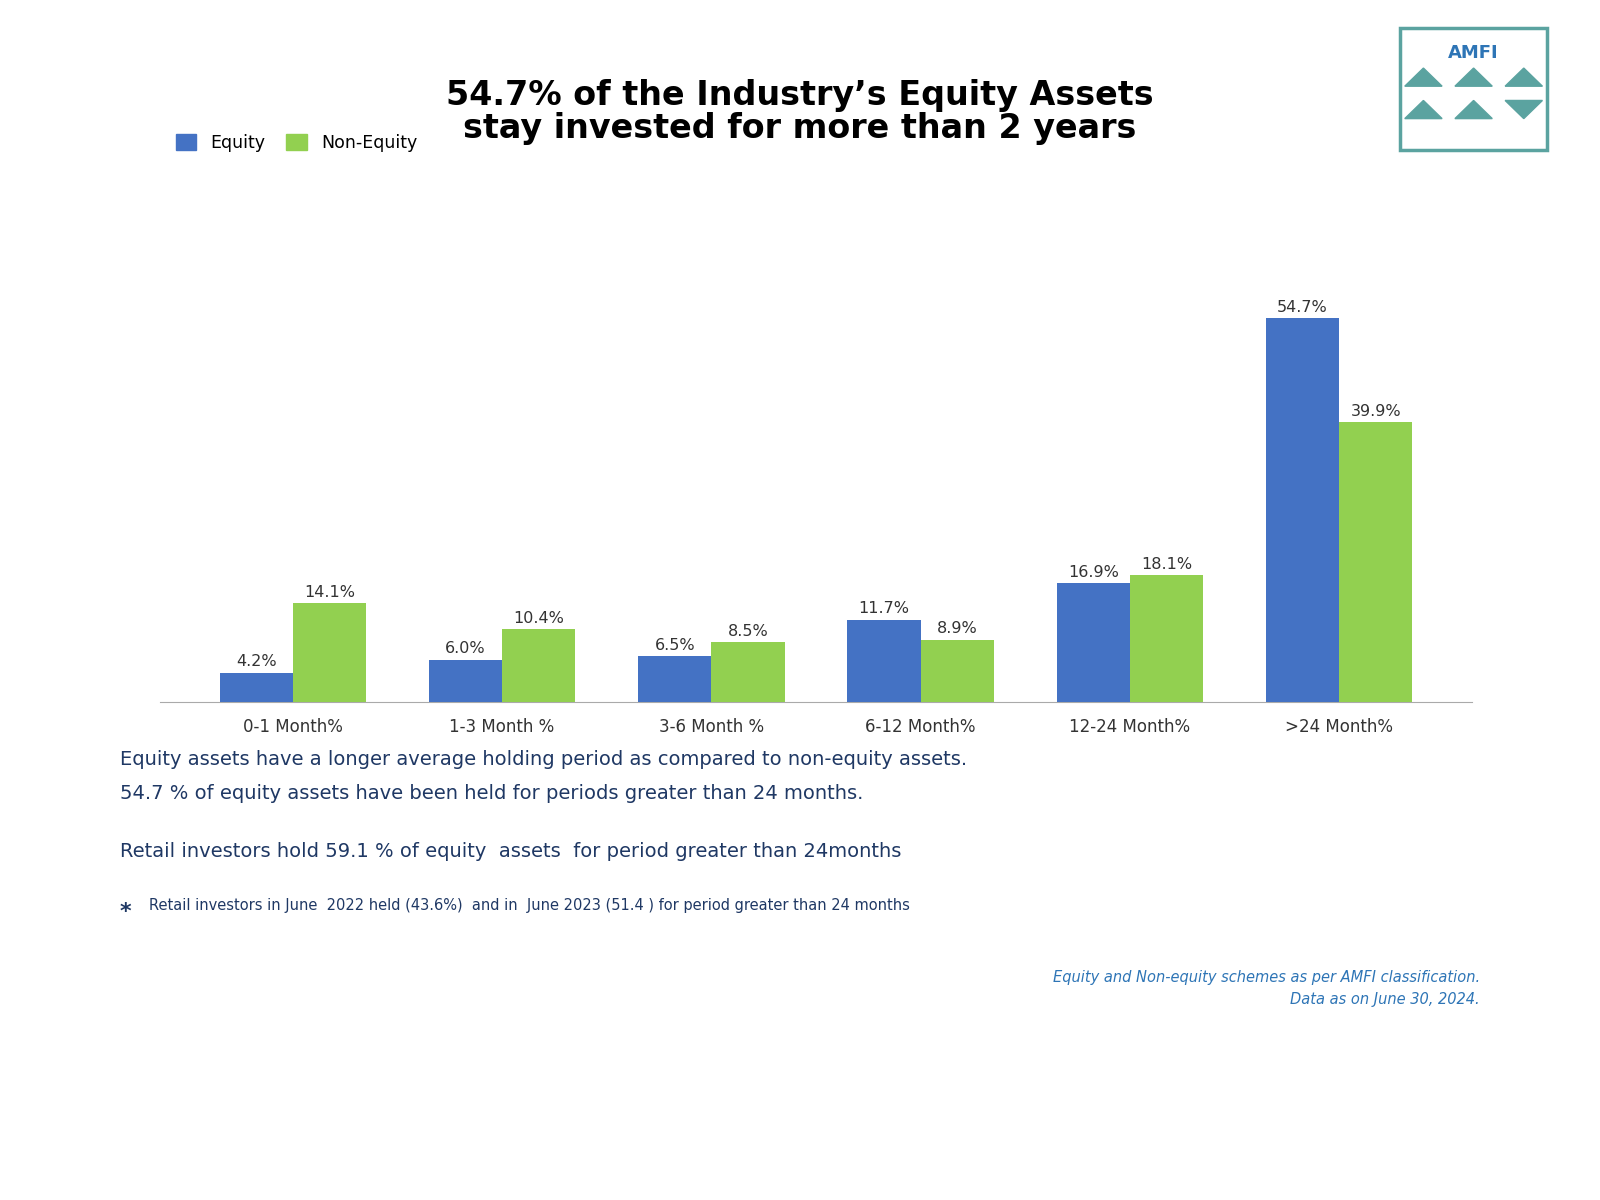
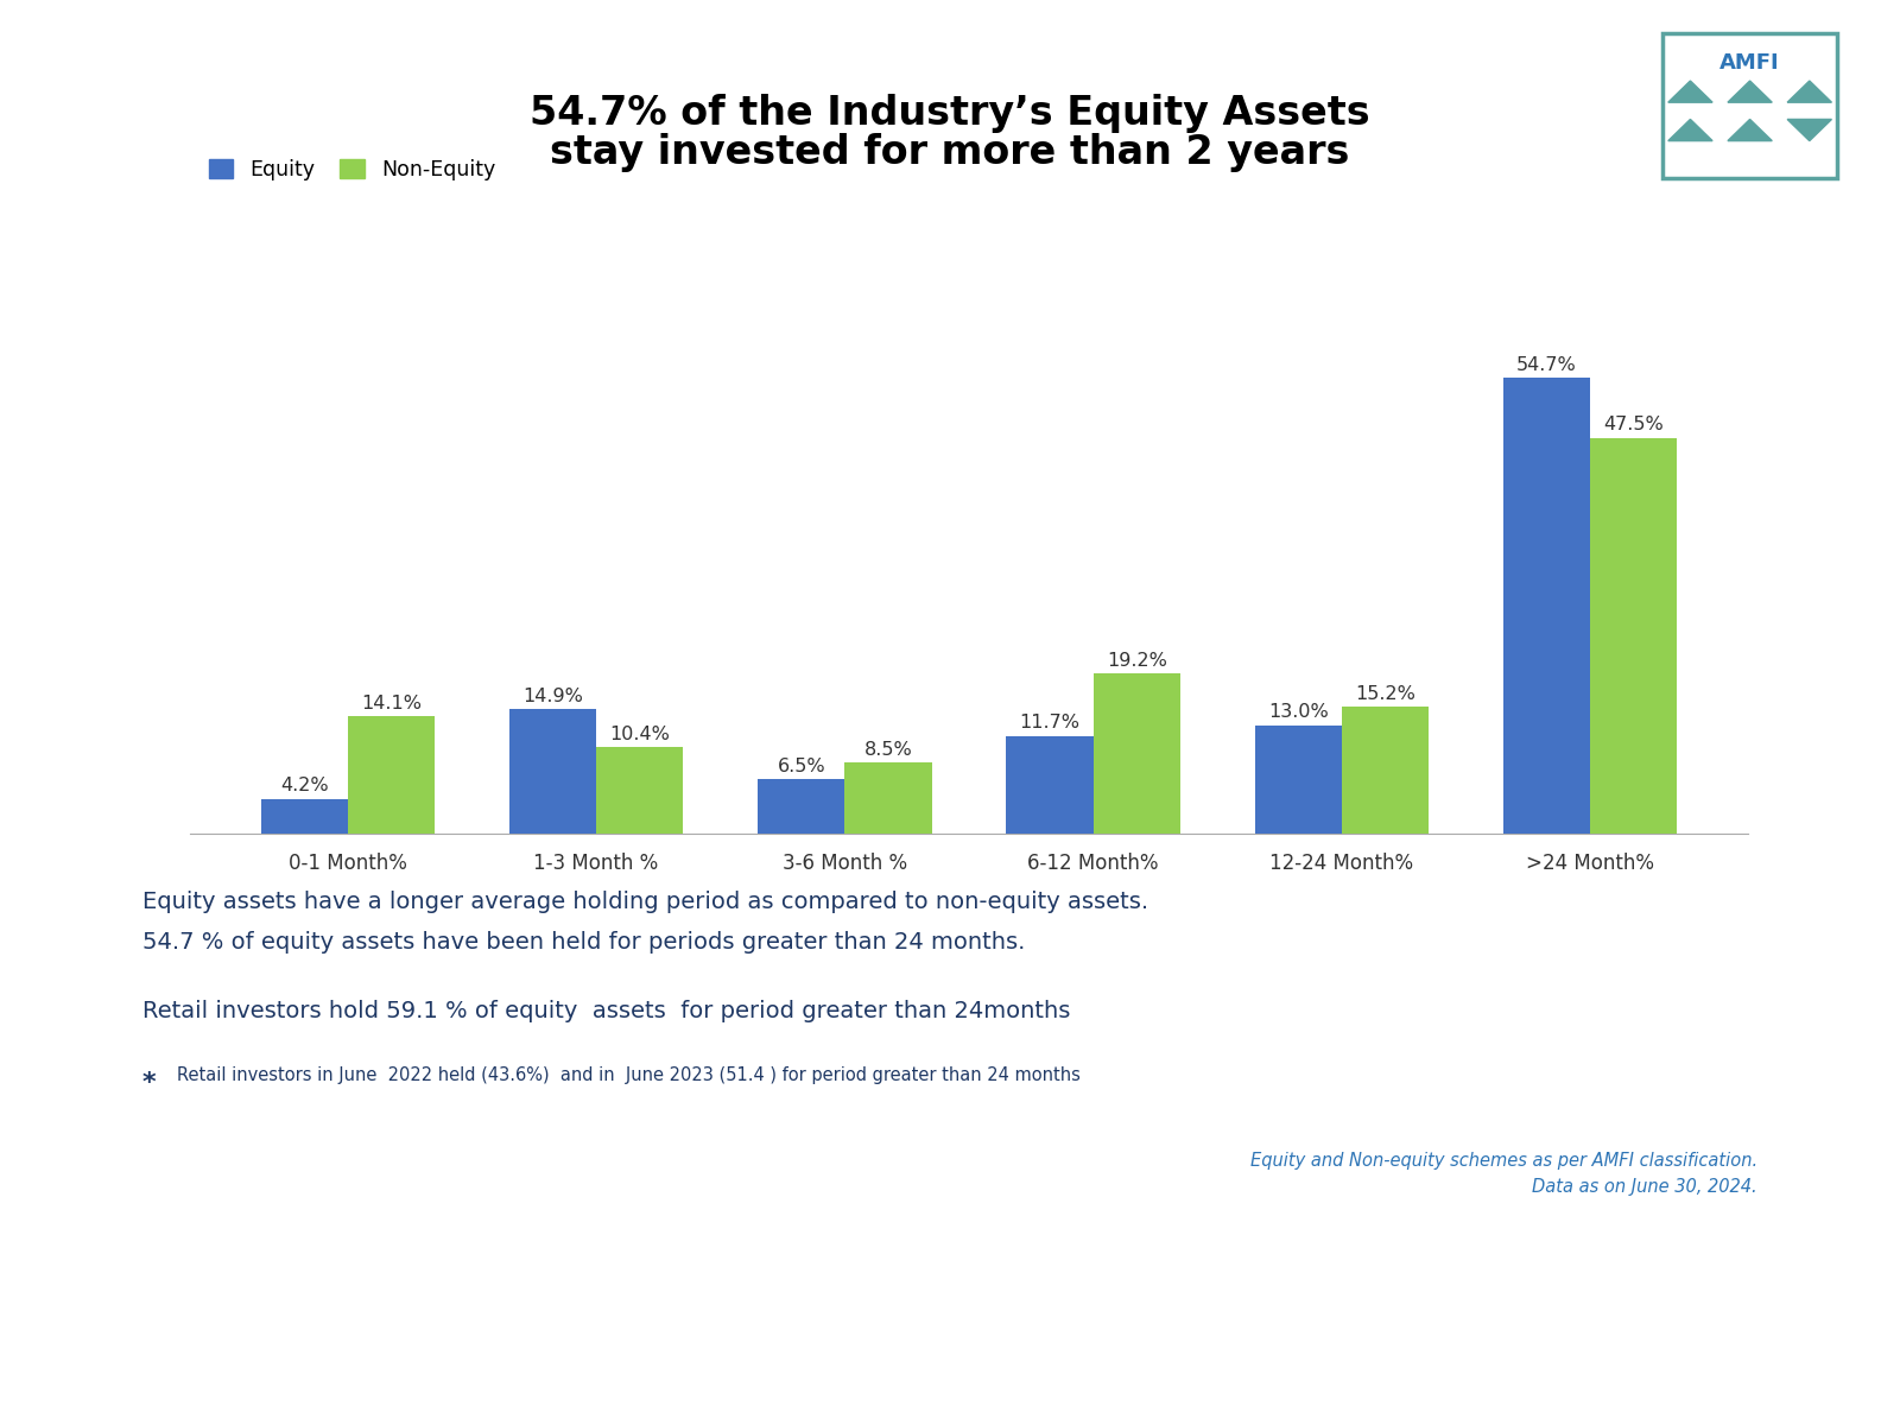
Equity/1-3 Month %: 6.0% -> 14.9%
Non-Equity/6-12 Month%: 8.9% -> 19.2%
Equity/12-24 Month%: 16.9% -> 13.0%
Non-Equity/12-24 Month%: 18.1% -> 15.2%
Non-Equity/>24 Month%: 39.9% -> 47.5%
